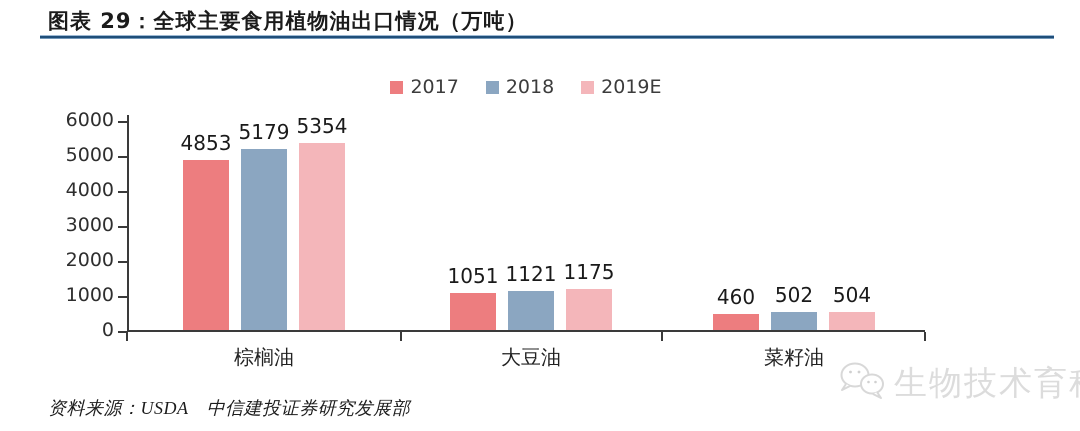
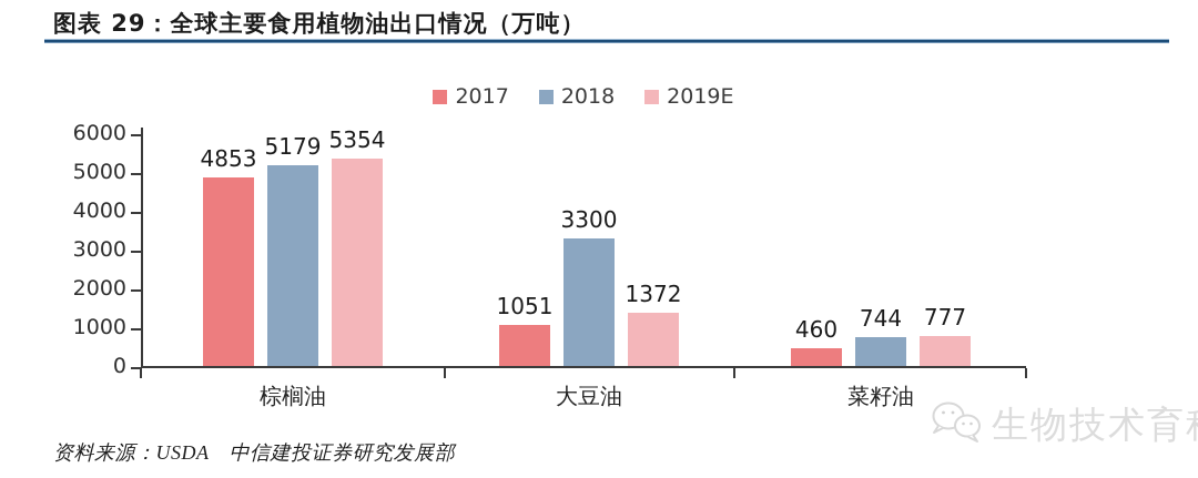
2018/大豆油: 1121 -> 3300
2019E/大豆油: 1175 -> 1372
2018/菜籽油: 502 -> 744
2019E/菜籽油: 504 -> 777
